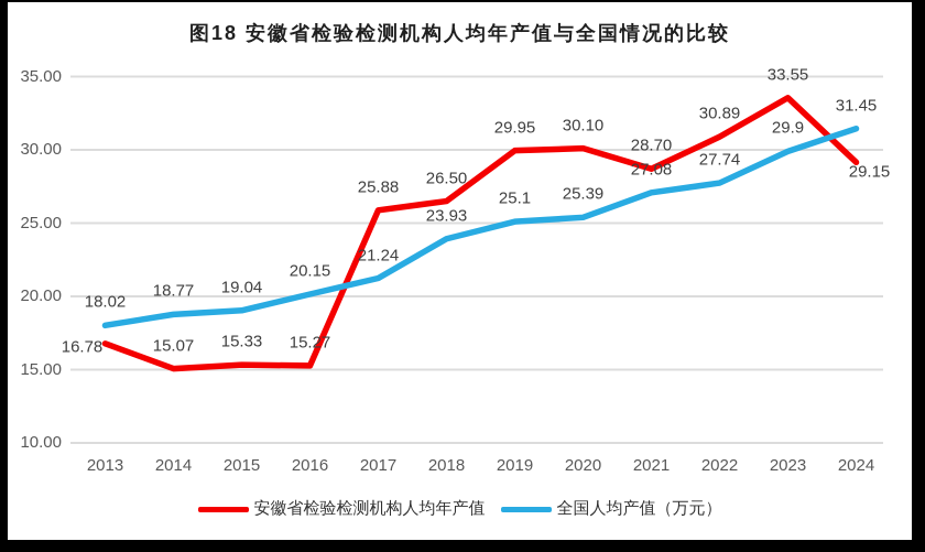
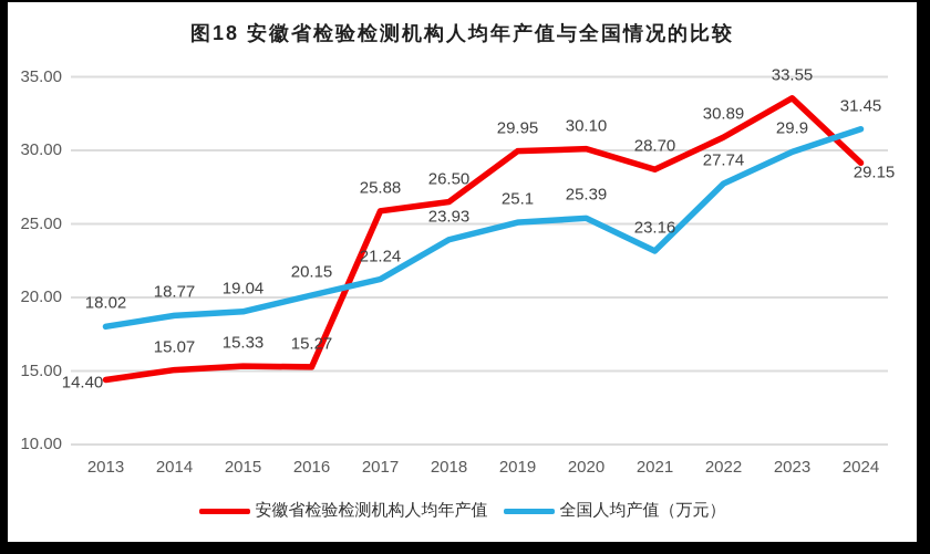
安徽省检验检测机构人均年产值/2013: 16.78 -> 14.40
全国人均产值（万元）/2021: 27.08 -> 23.16
